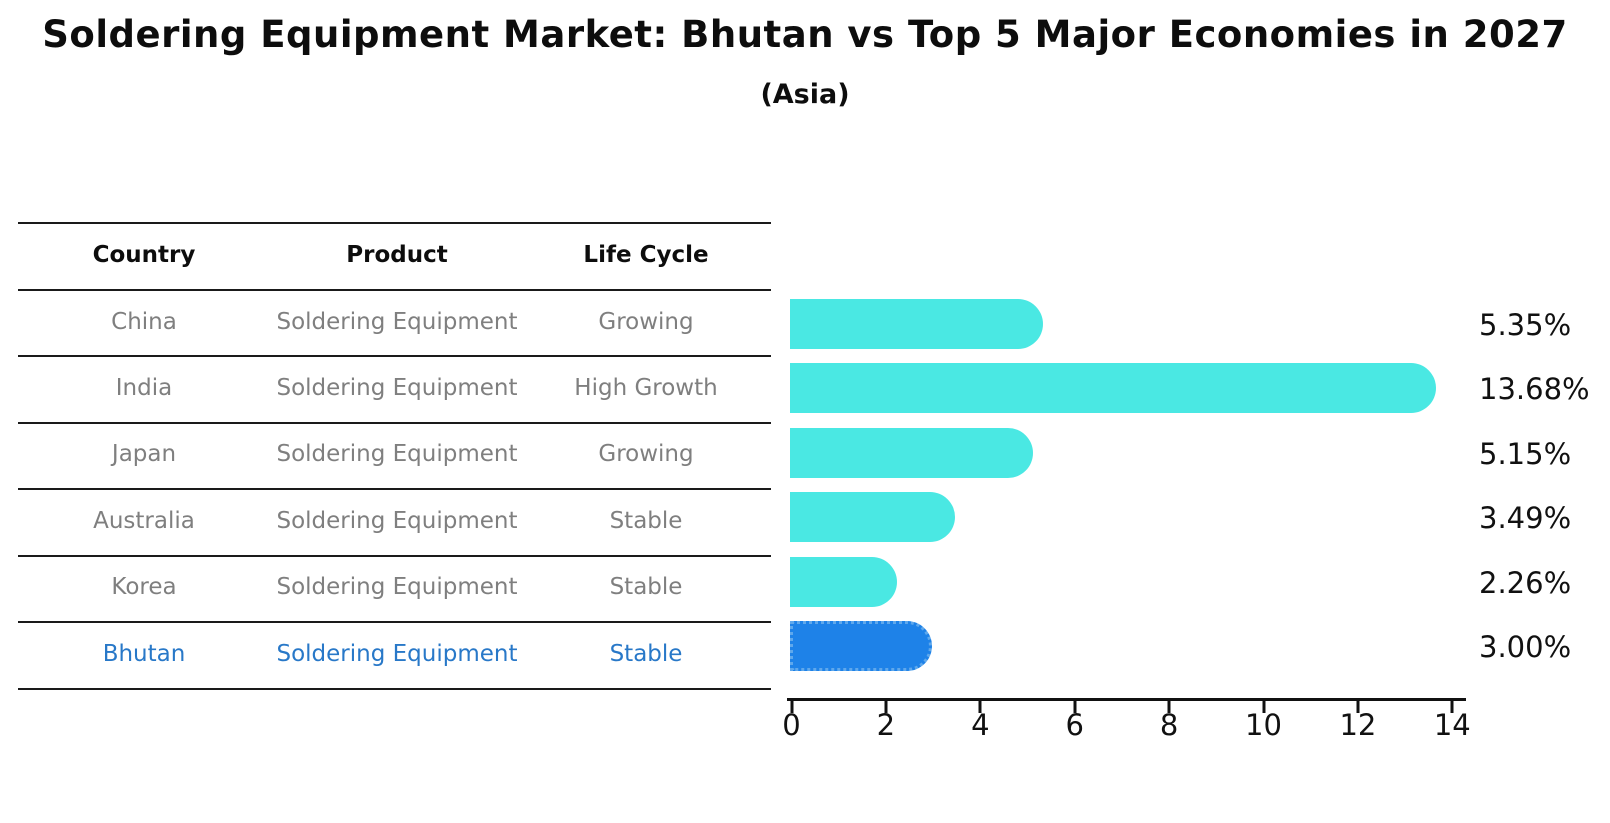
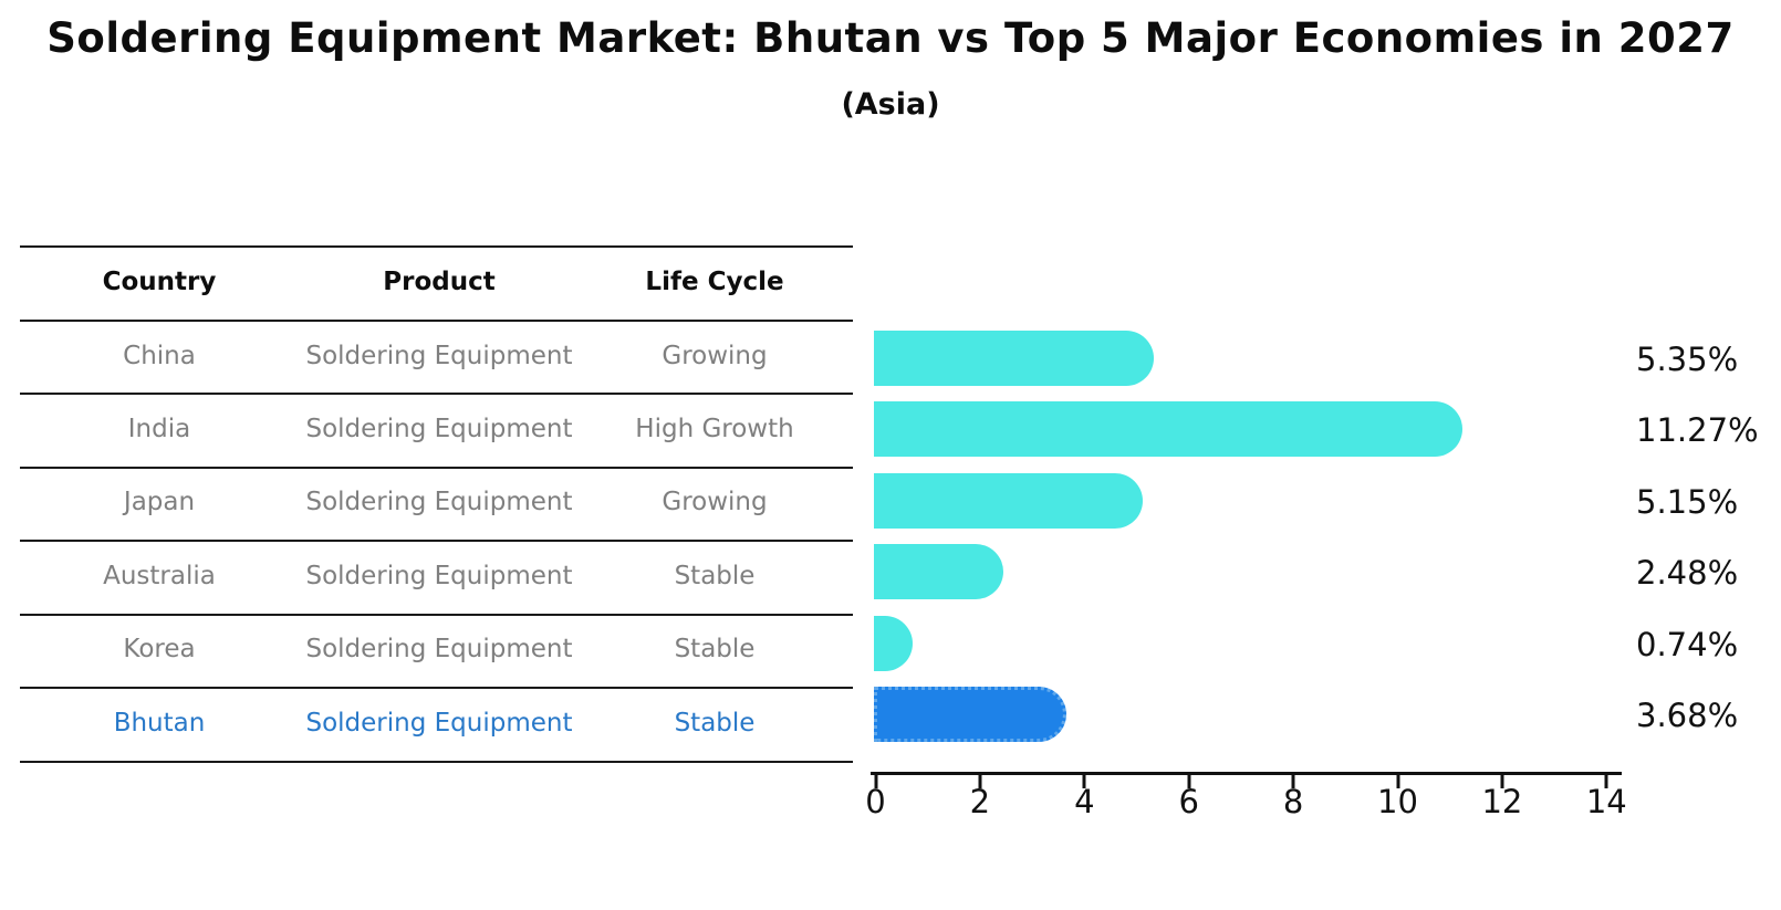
India: 13.68% -> 11.27%
Australia: 3.49% -> 2.48%
Korea: 2.26% -> 0.74%
Bhutan: 3.00% -> 3.68%
